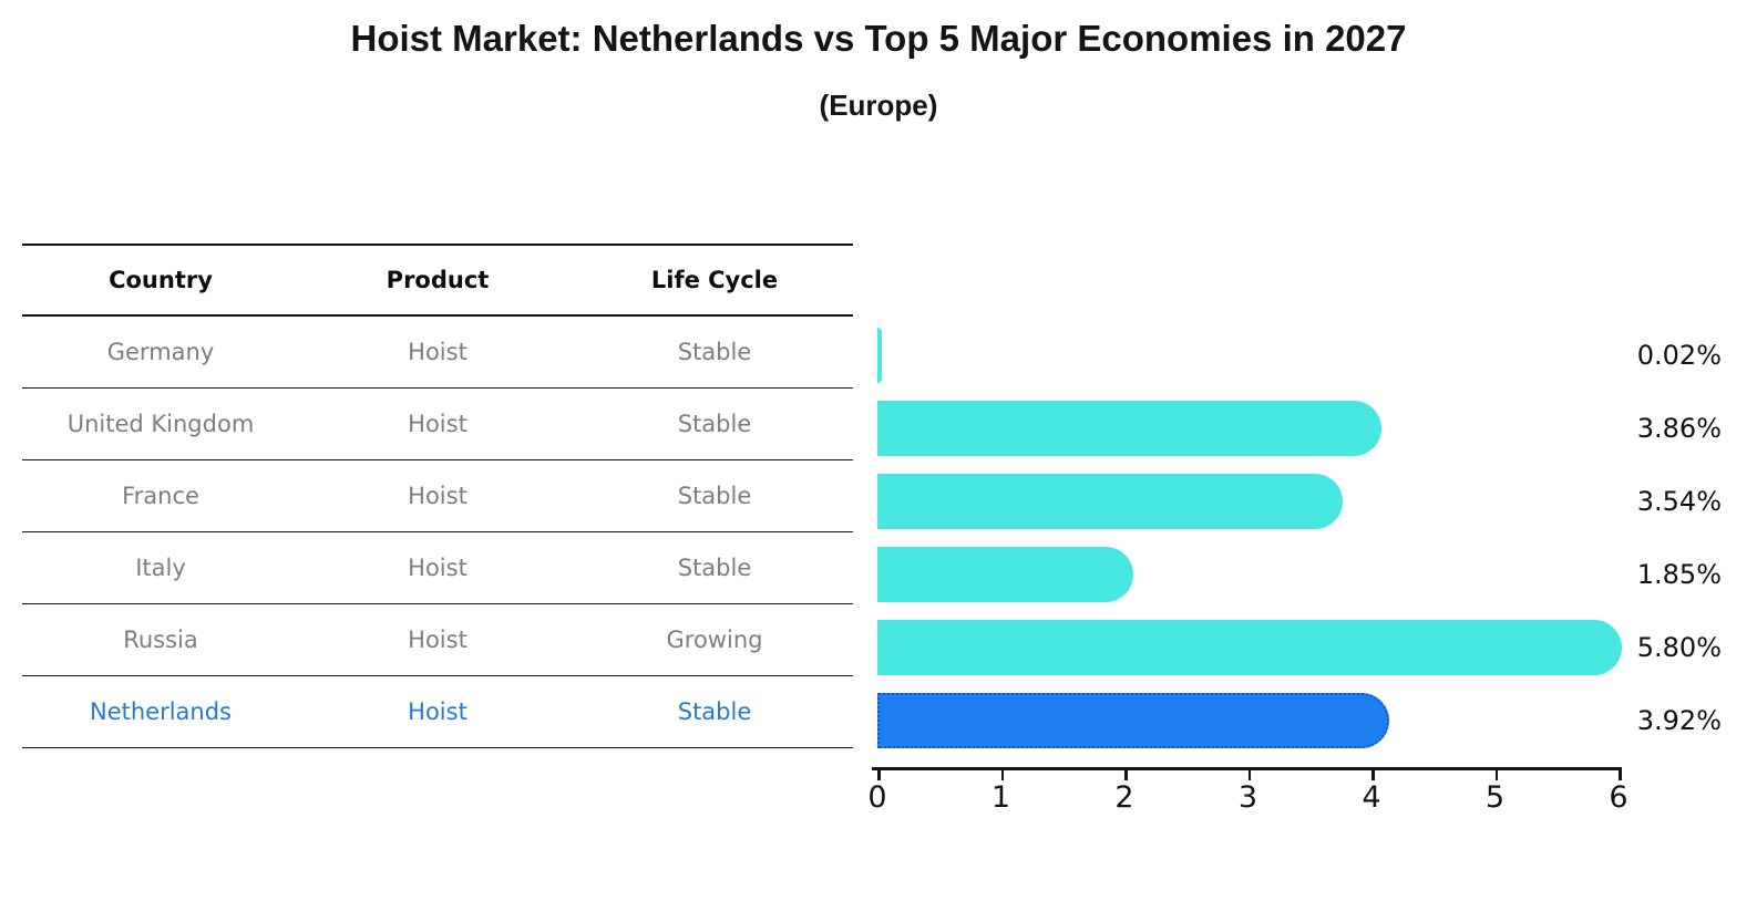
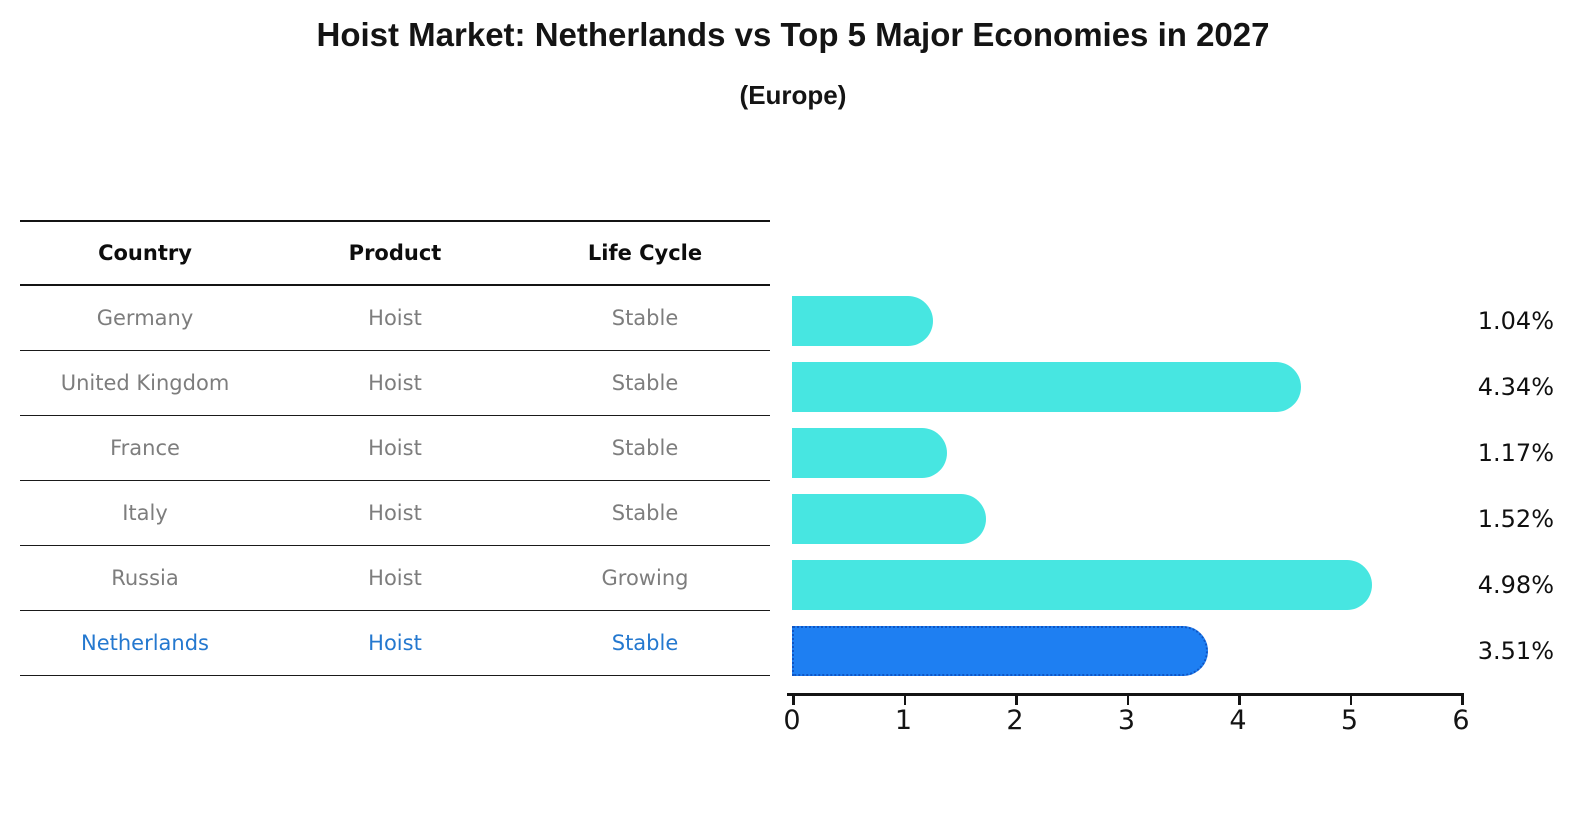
Germany: 0.02% -> 1.04%
United Kingdom: 3.86% -> 4.34%
France: 3.54% -> 1.17%
Italy: 1.85% -> 1.52%
Russia: 5.80% -> 4.98%
Netherlands: 3.92% -> 3.51%
